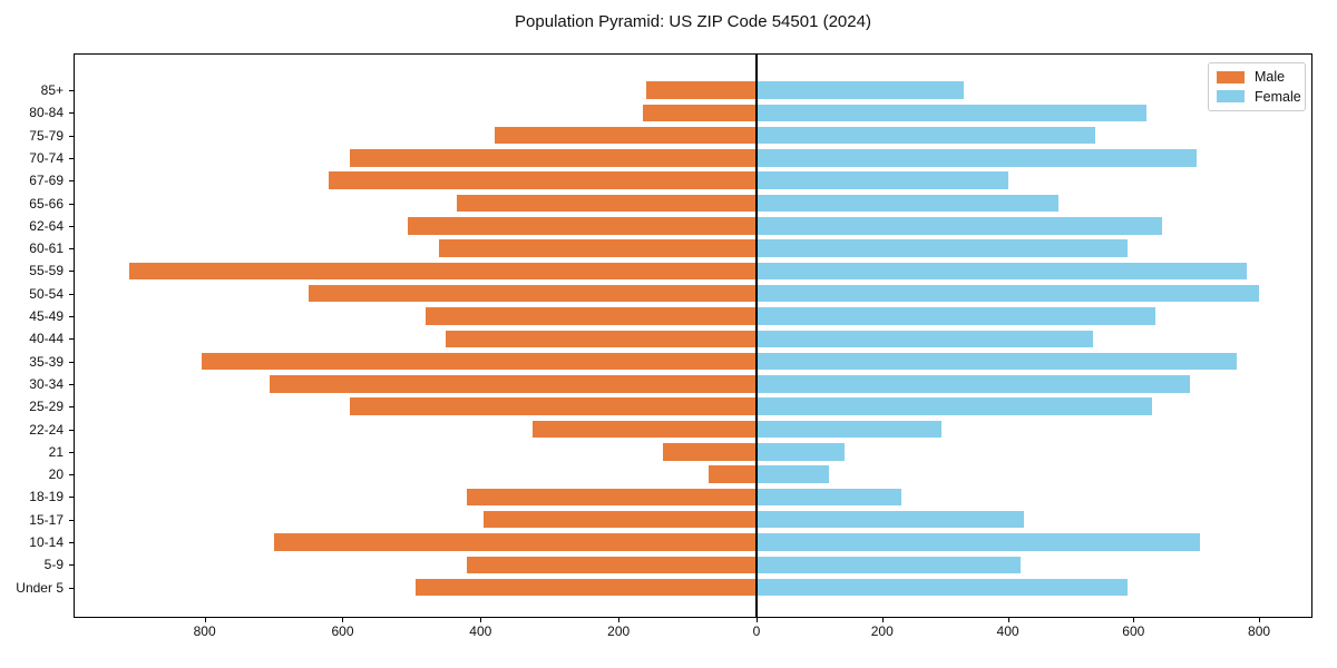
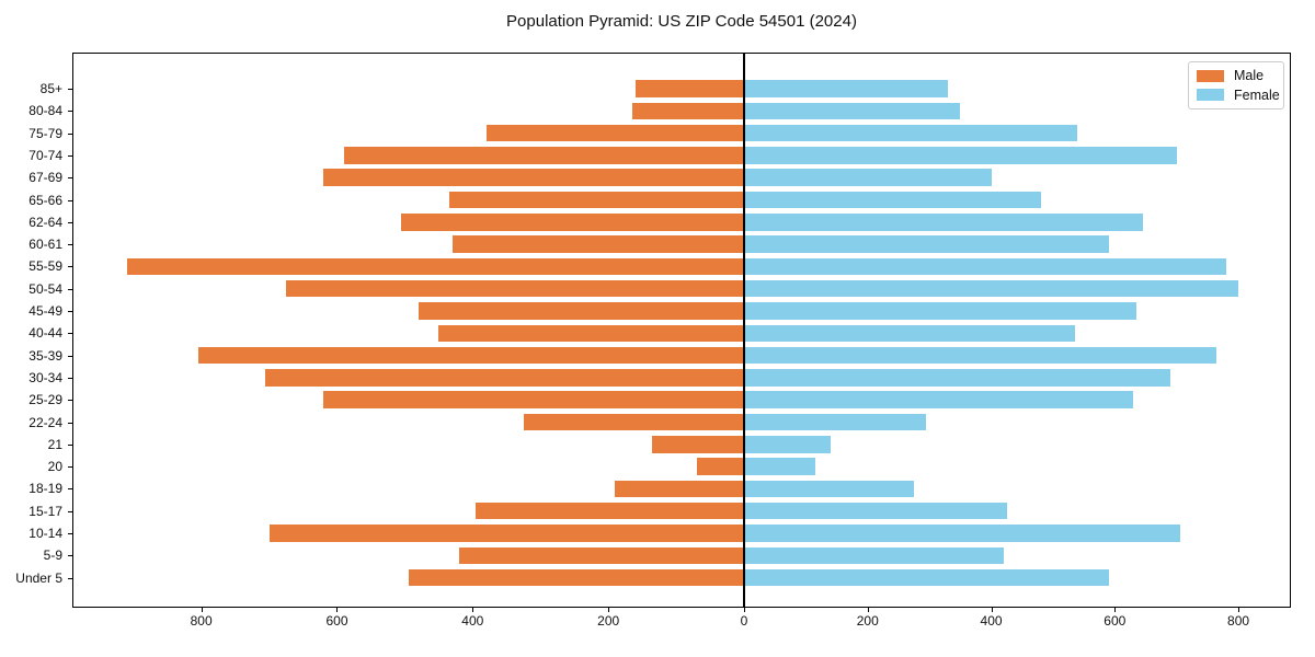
Female/80-84: 620 -> 350
Male/60-61: 460 -> 430
Male/50-54: 650 -> 680
Male/25-29: 590 -> 620
Male/18-19: 420 -> 190
Female/18-19: 230 -> 280
